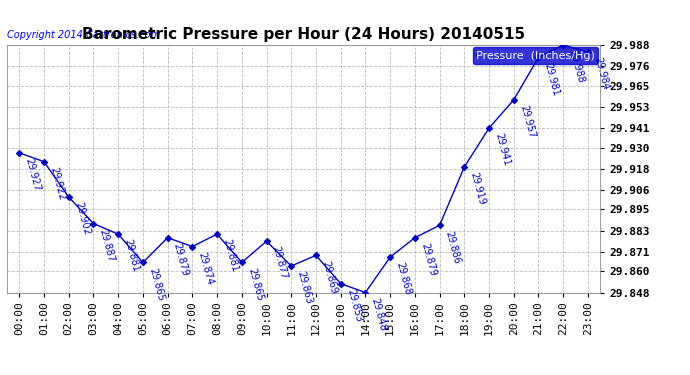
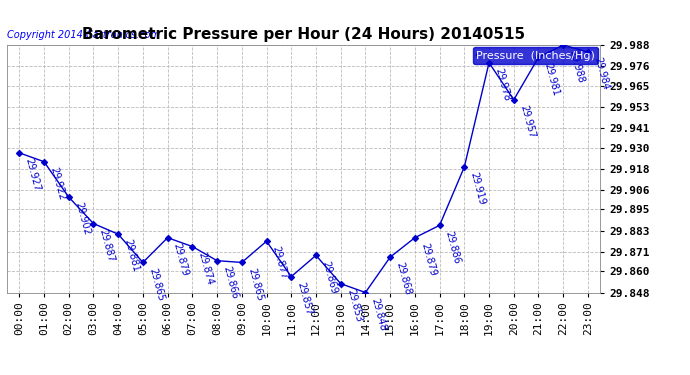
08:00: 29.881 -> 29.866
11:00: 29.863 -> 29.857
19:00: 29.941 -> 29.978
